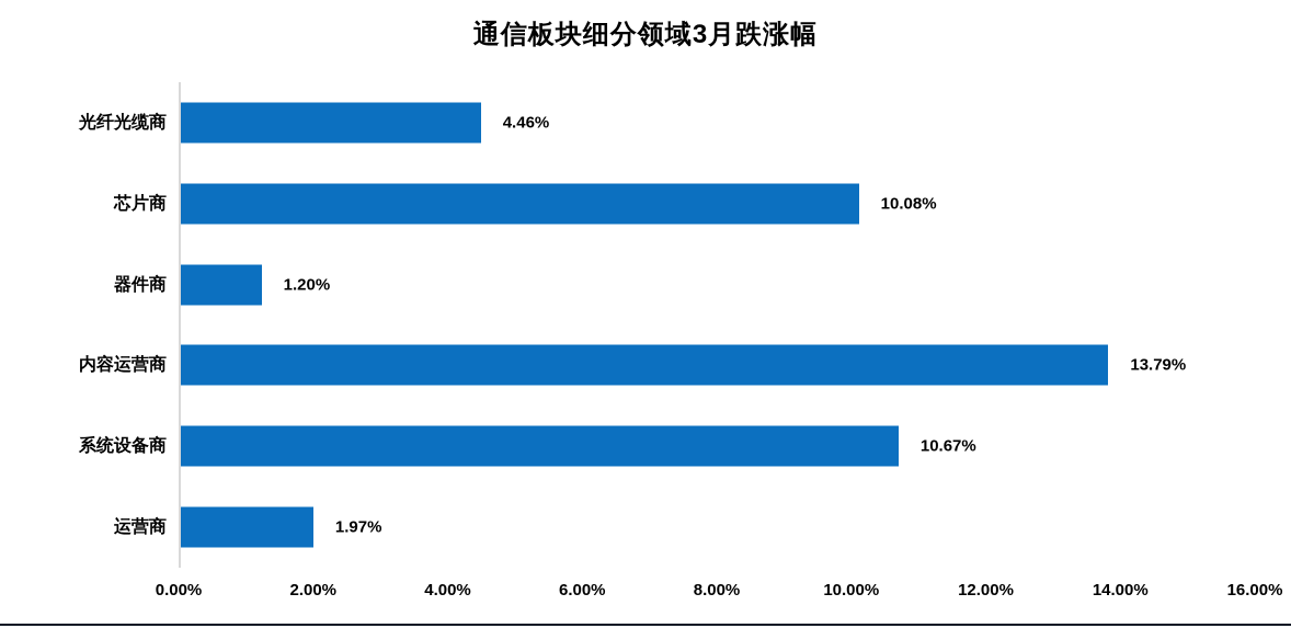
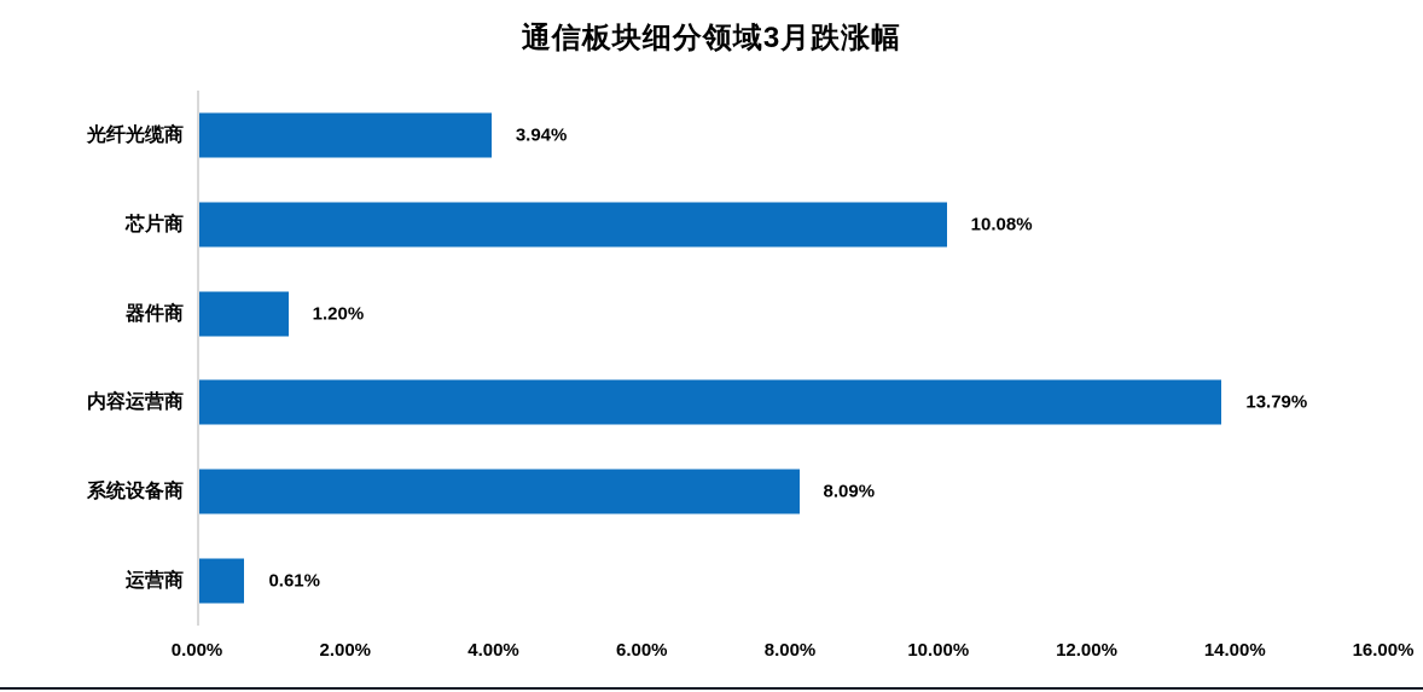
光纤光缆商: 4.46% -> 3.94%
系统设备商: 10.67% -> 8.09%
运营商: 1.97% -> 0.61%
